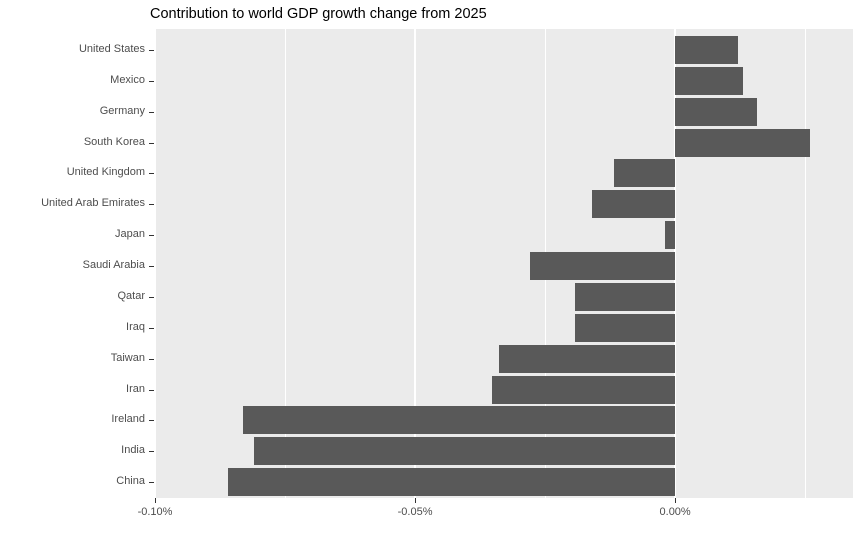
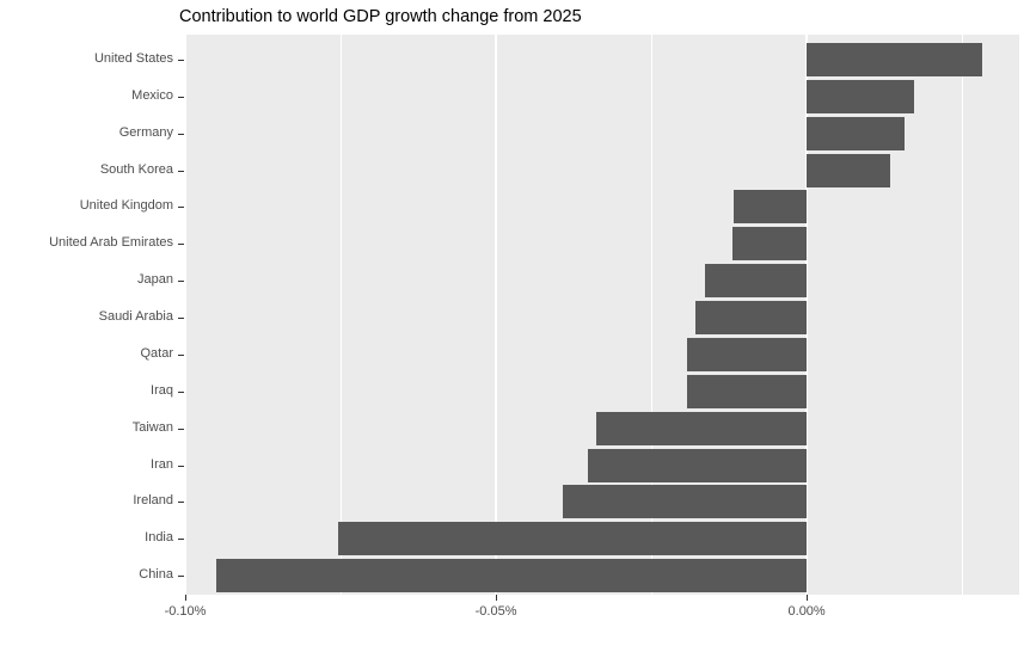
United States: 0.012% -> 0.028%
Mexico: 0.013% -> 0.017%
South Korea: 0.026% -> 0.013%
United Arab Emirates: -0.016% -> -0.012%
Japan: -0.002% -> -0.016%
Saudi Arabia: -0.028% -> -0.018%
Ireland: -0.083% -> -0.039%
India: -0.081% -> -0.075%
China: -0.086% -> -0.095%
